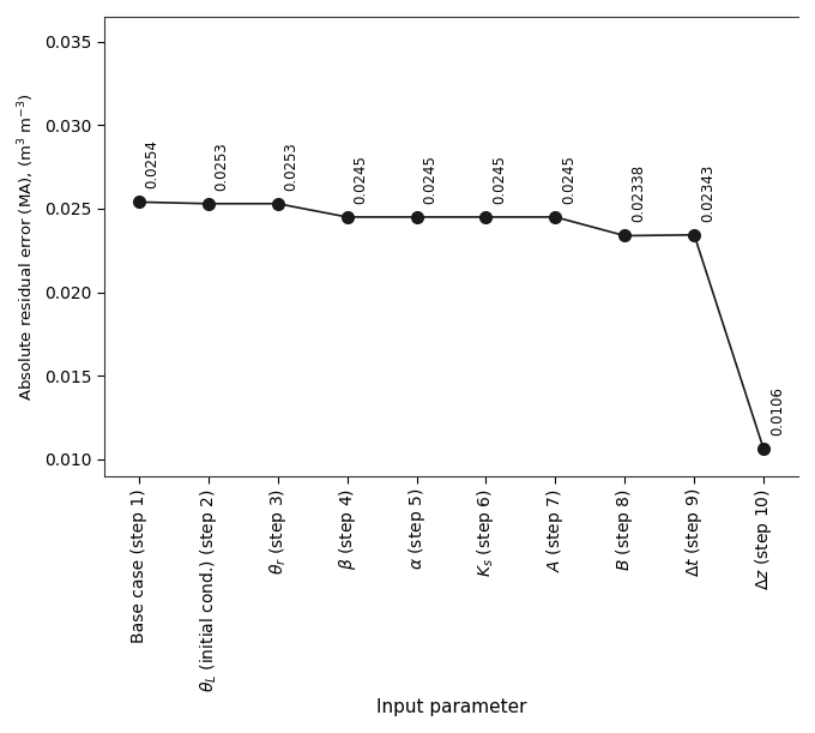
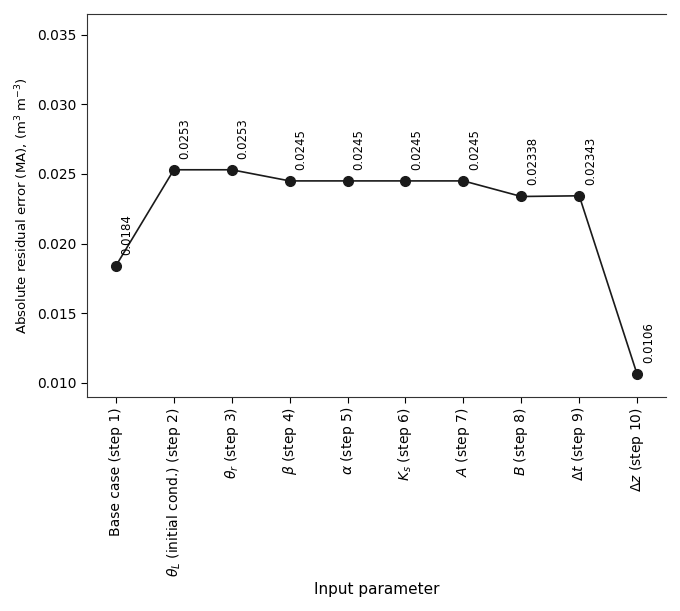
Base case (step 1): 0.0254 -> 0.0184
